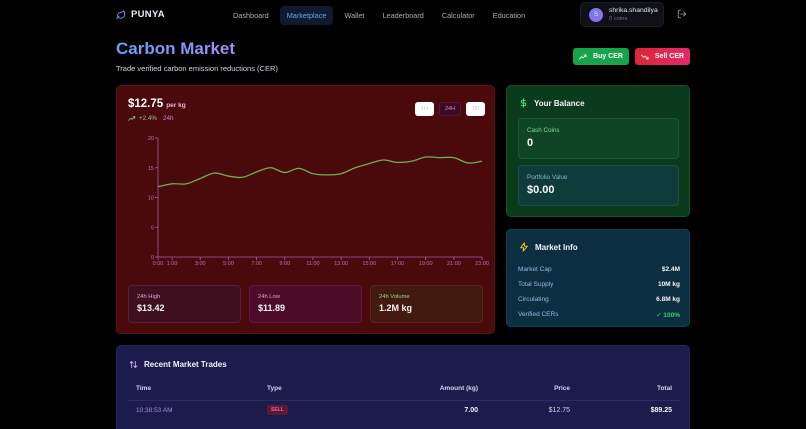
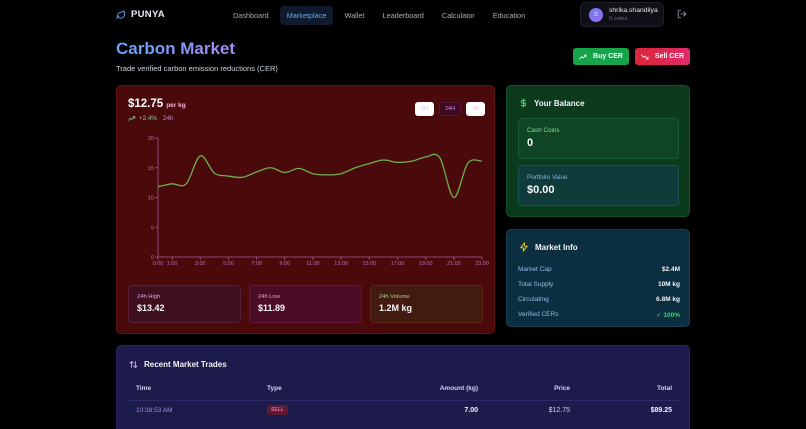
3:00: 13 -> 17
21:00: 17 -> 10
